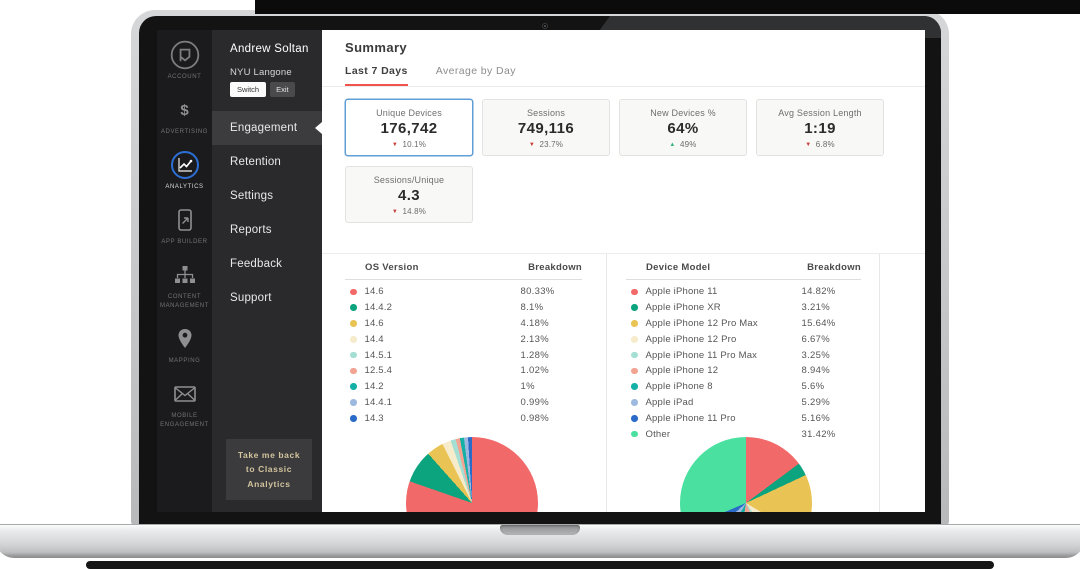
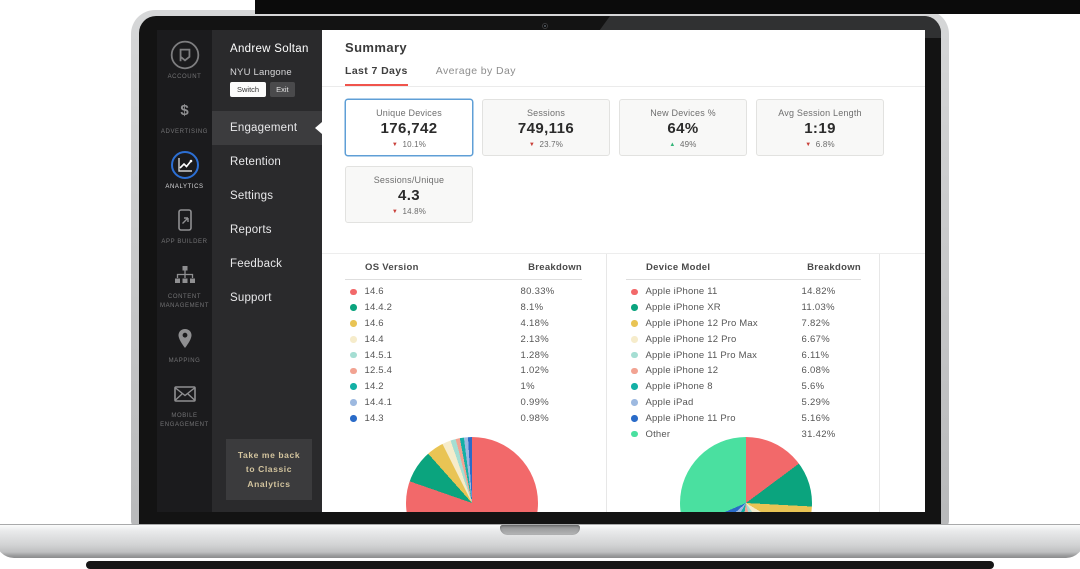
Device Model/Apple iPhone XR: 3.21% -> 11.03%
Device Model/Apple iPhone 12 Pro Max: 15.64% -> 7.82%
Device Model/Apple iPhone 11 Pro Max: 3.25% -> 6.11%
Device Model/Apple iPhone 12: 8.94% -> 6.08%
